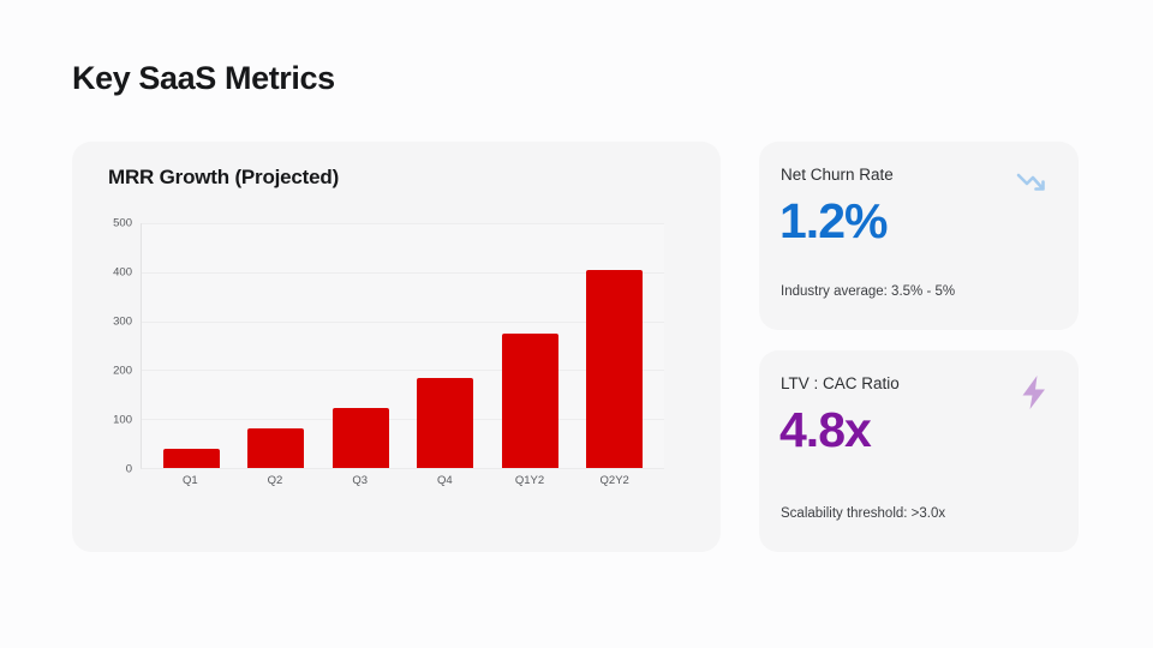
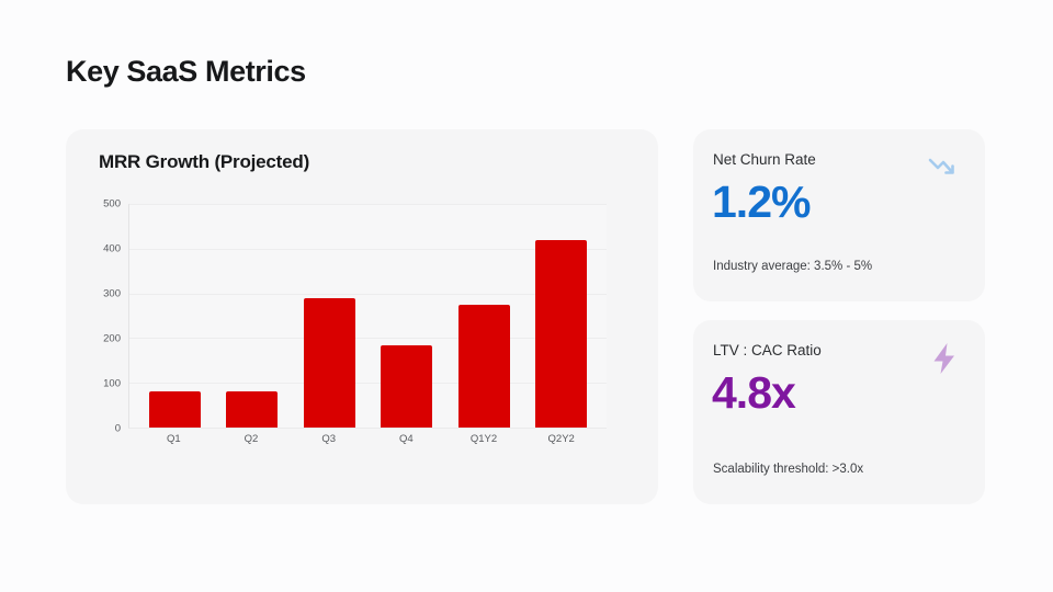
Q1: 40 -> 80
Q3: 120 -> 290
Q2Y2: 400 -> 420
